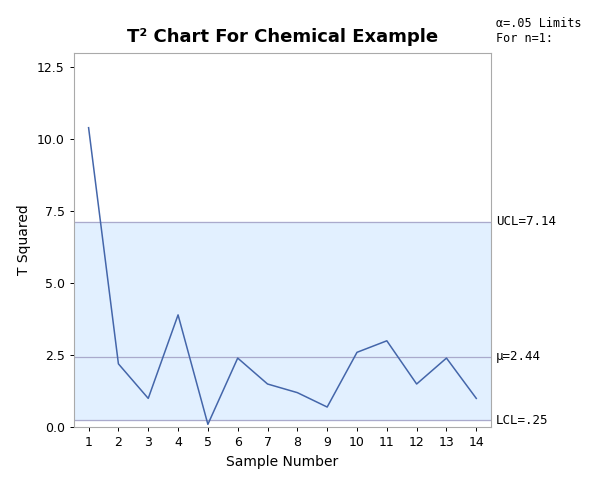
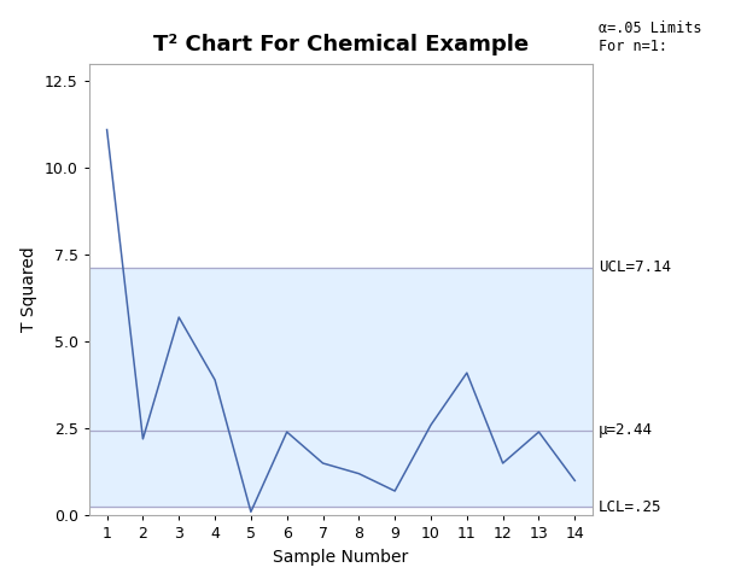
1: 10.4 -> 11.1
3: 1.0 -> 5.7
11: 3.0 -> 4.1
